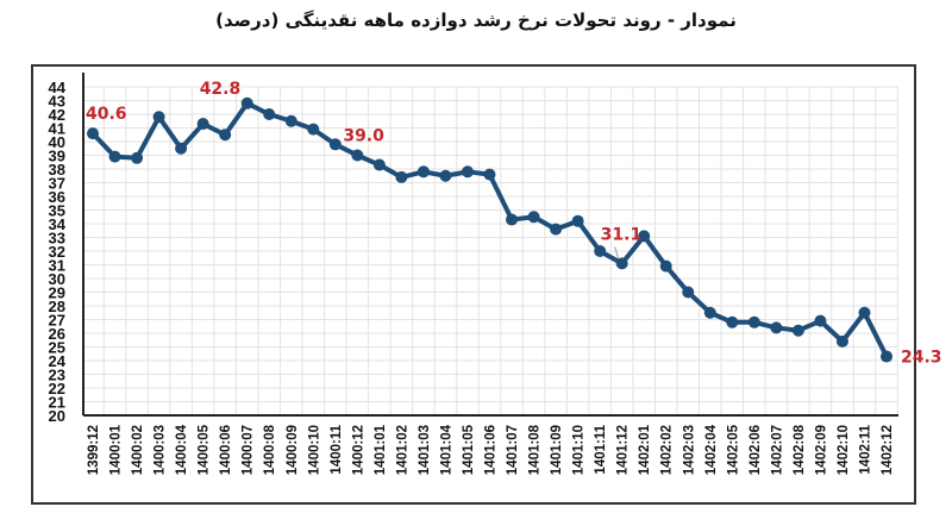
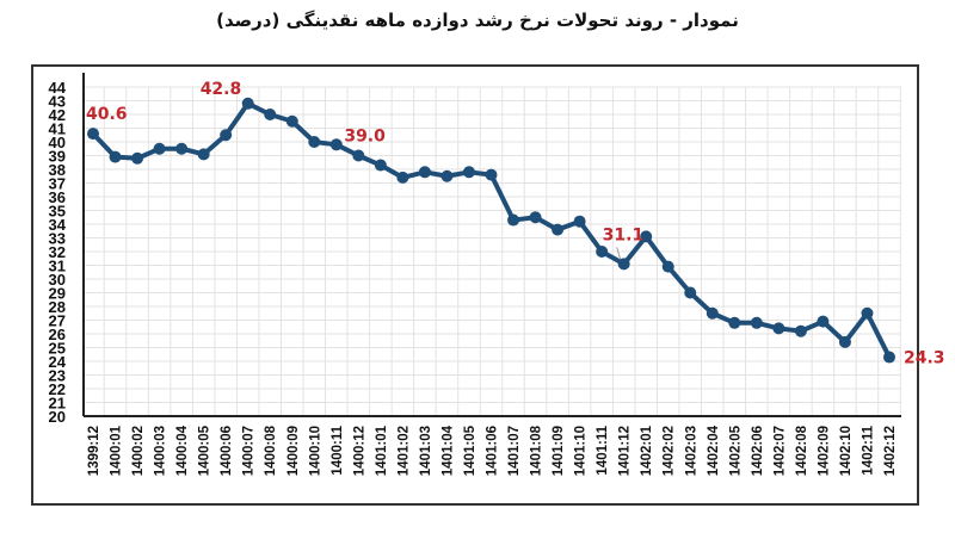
1400:03: 41.8 -> 39.5
1400:05: 41.3 -> 39.1
1400:10: 40.9 -> 40.0
